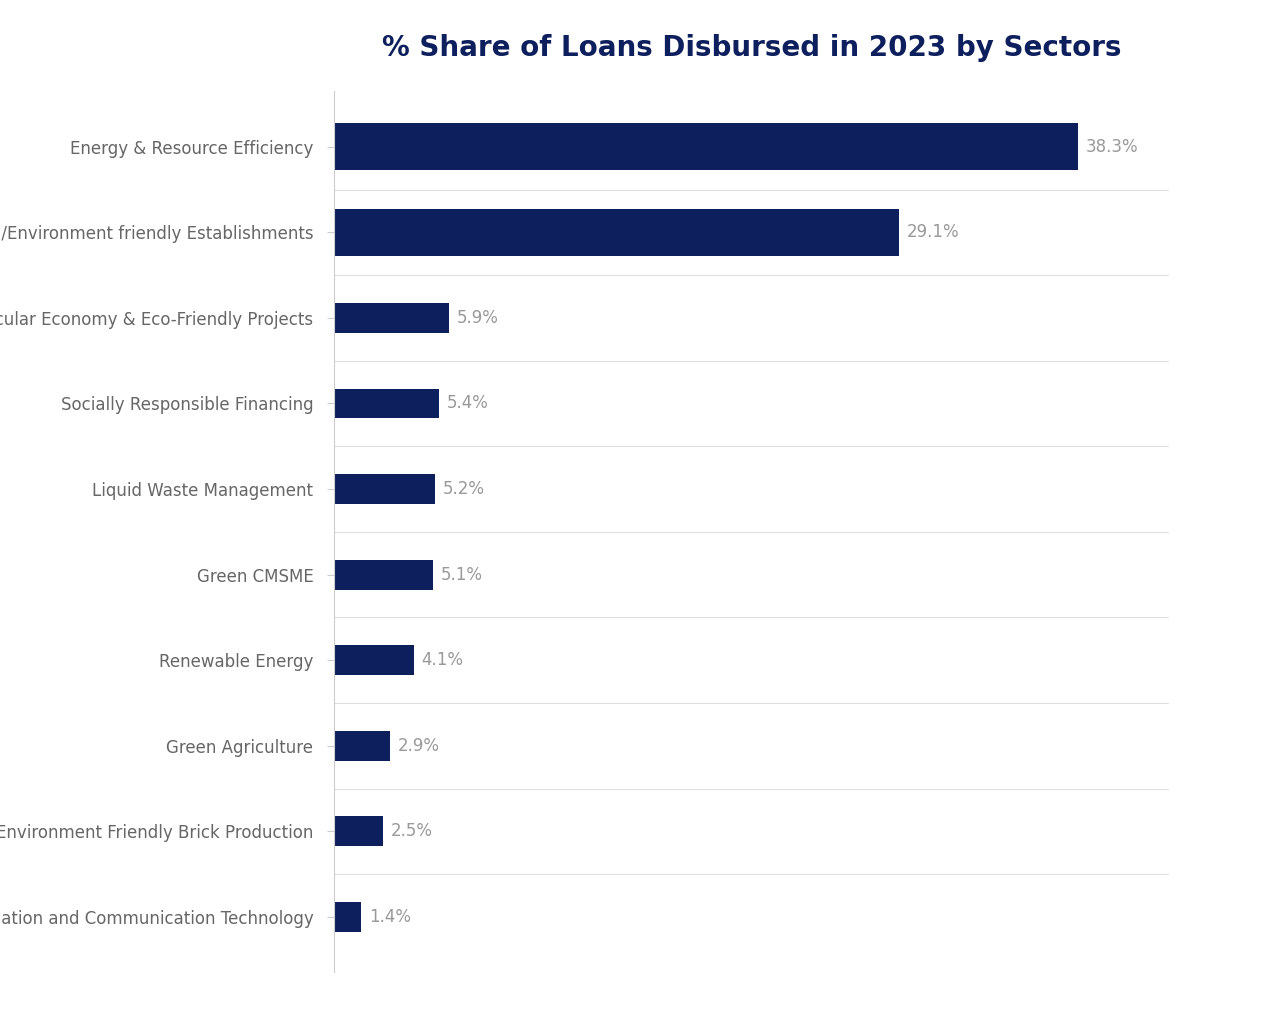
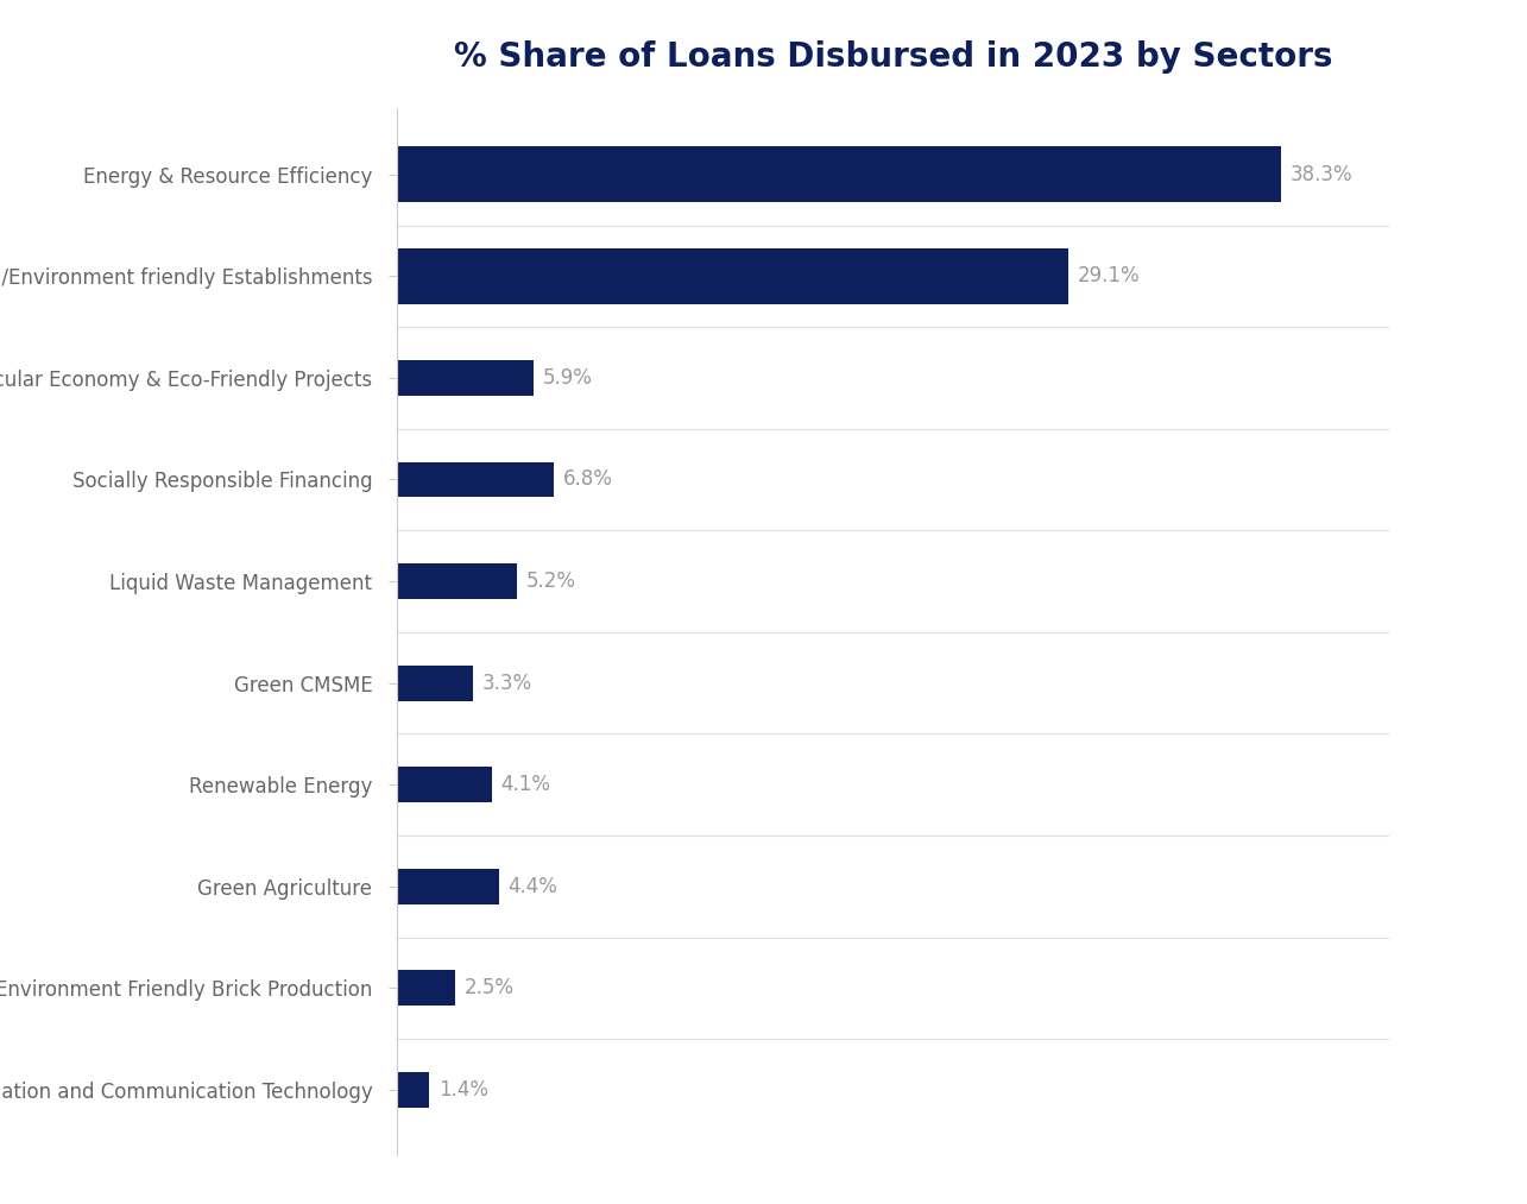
Socially Responsible Financing: 5.4% -> 6.8%
Green CMSME: 5.1% -> 3.3%
Green Agriculture: 2.9% -> 4.4%
